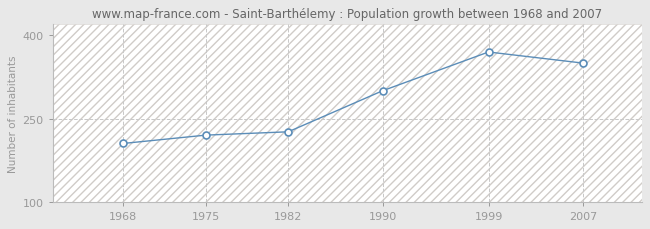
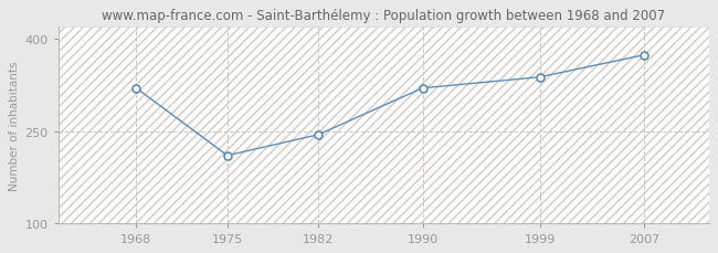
1968: 205 -> 320
1975: 220 -> 210
1982: 226 -> 244
1990: 300 -> 320
1999: 370 -> 338
2007: 350 -> 374
